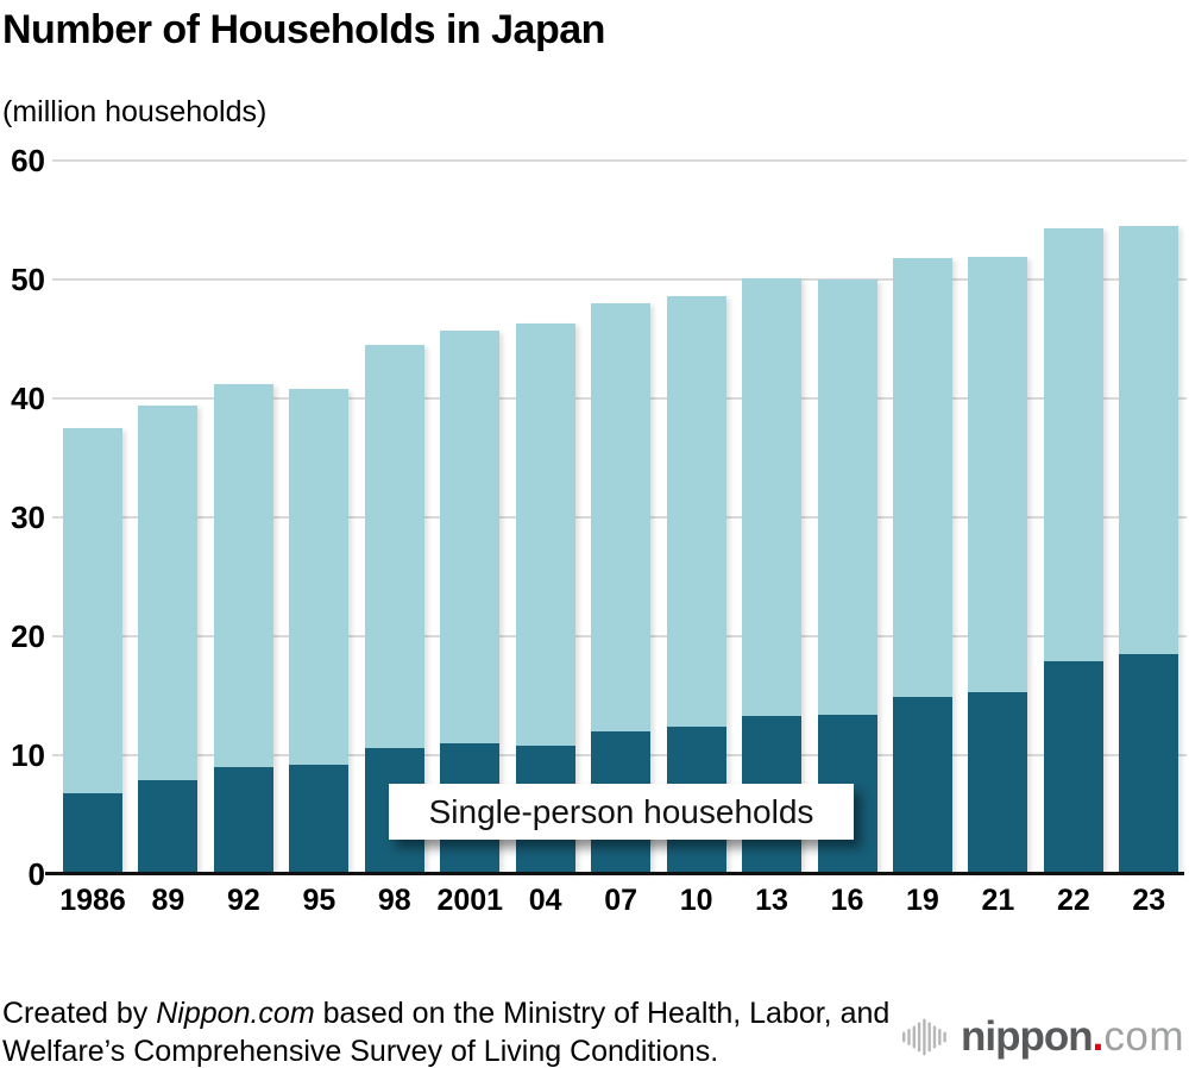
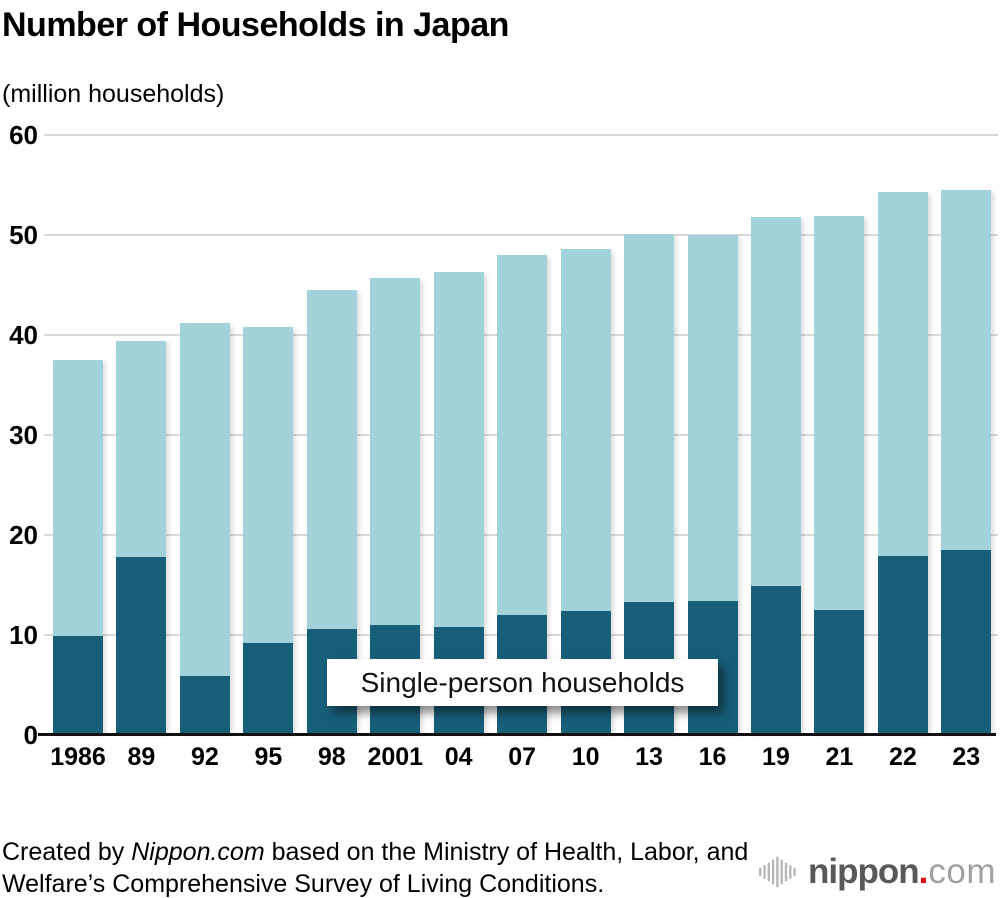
Single-person households/1986: 6.8 -> 9.9
Single-person households/89: 7.9 -> 17.8
Single-person households/92: 9.0 -> 5.9
Single-person households/21: 15.3 -> 12.5
